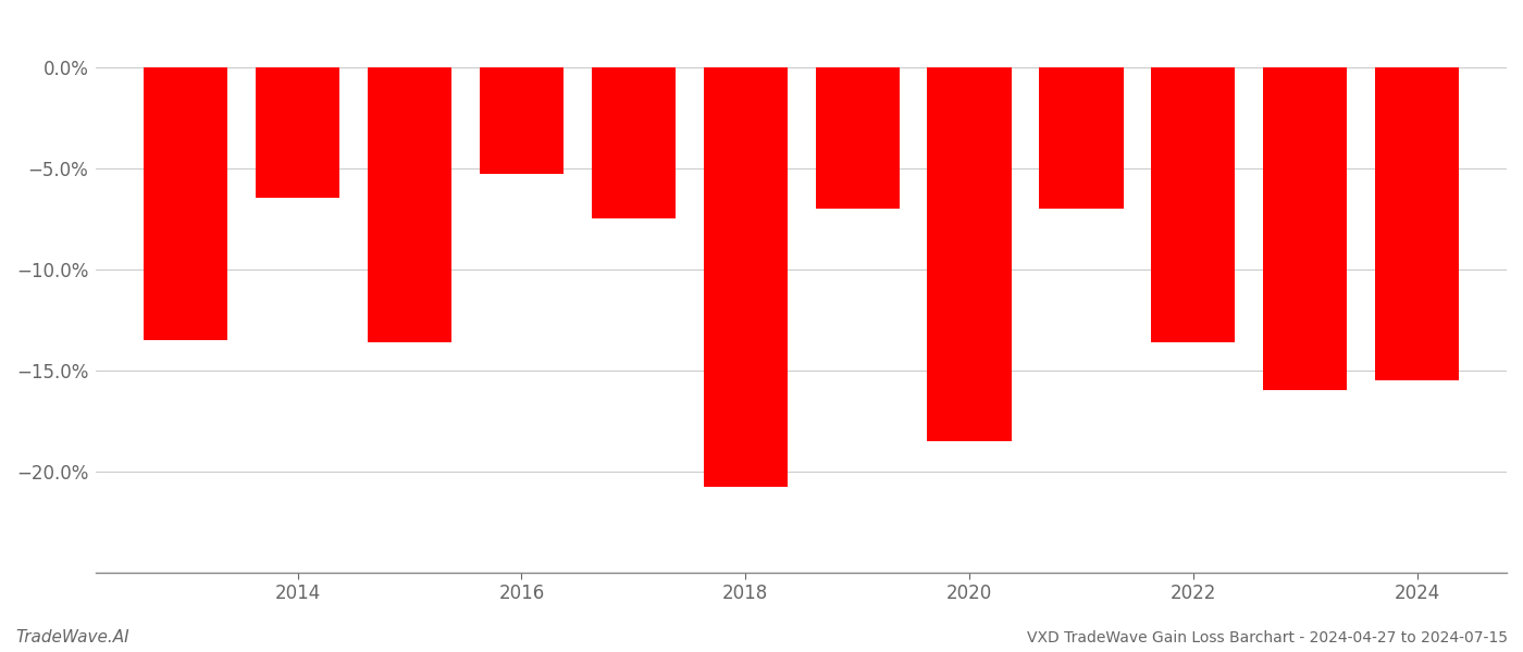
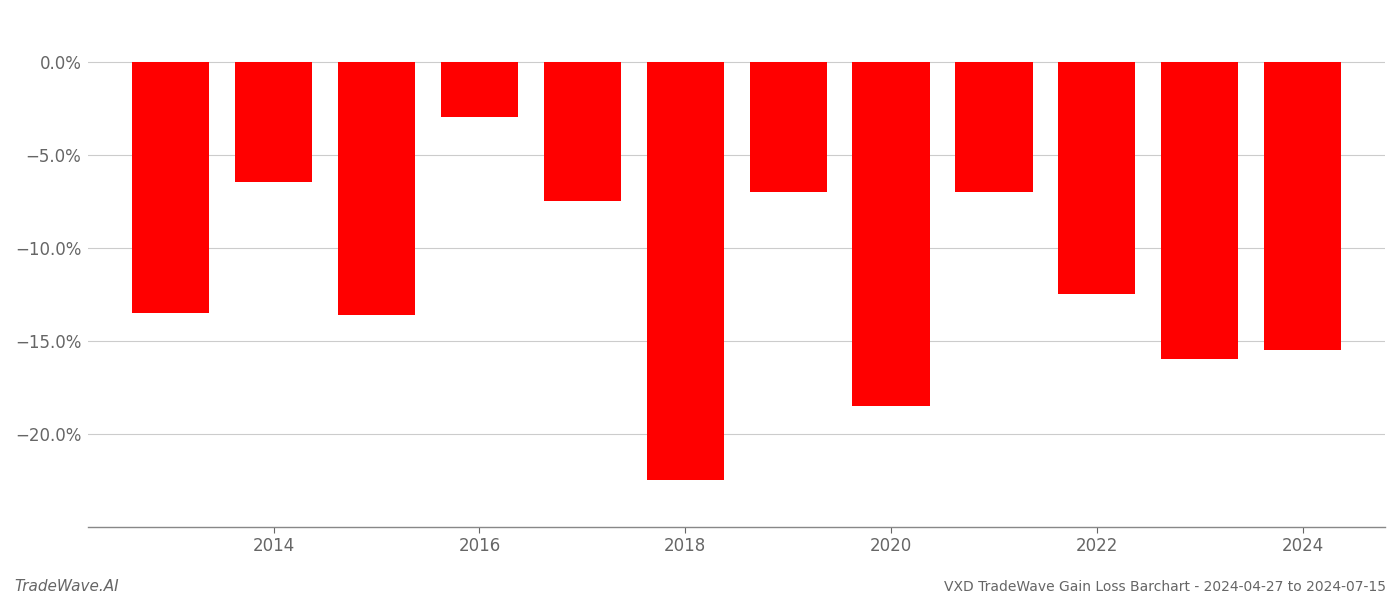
2016: -5.3% -> -3.0%
2018: -20.8% -> -22.5%
2022: -13.6% -> -12.5%
